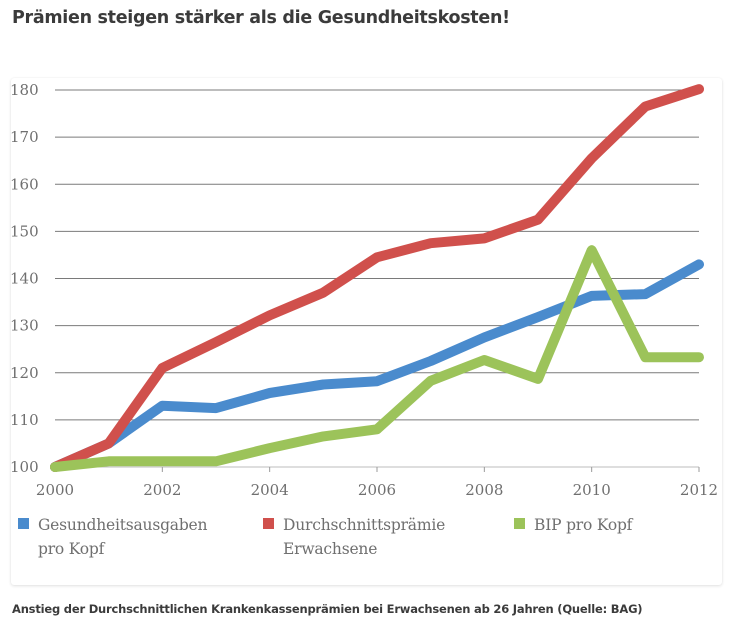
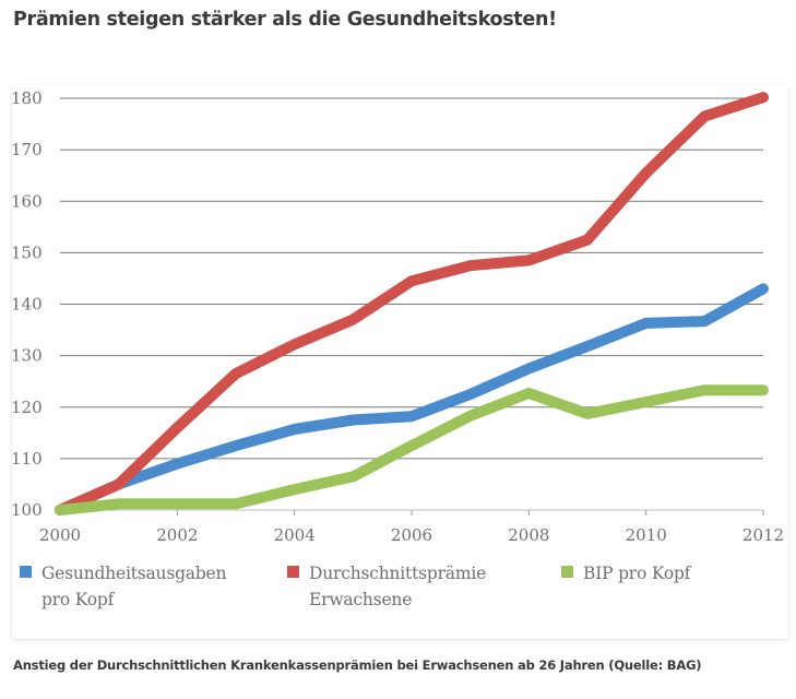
Gesundheitsausgaben pro Kopf/2002: 113 -> 109
Durchschnittsprämie Erwachsene/2002: 121 -> 116
BIP pro Kopf/2006: 108 -> 112
BIP pro Kopf/2010: 146 -> 121
